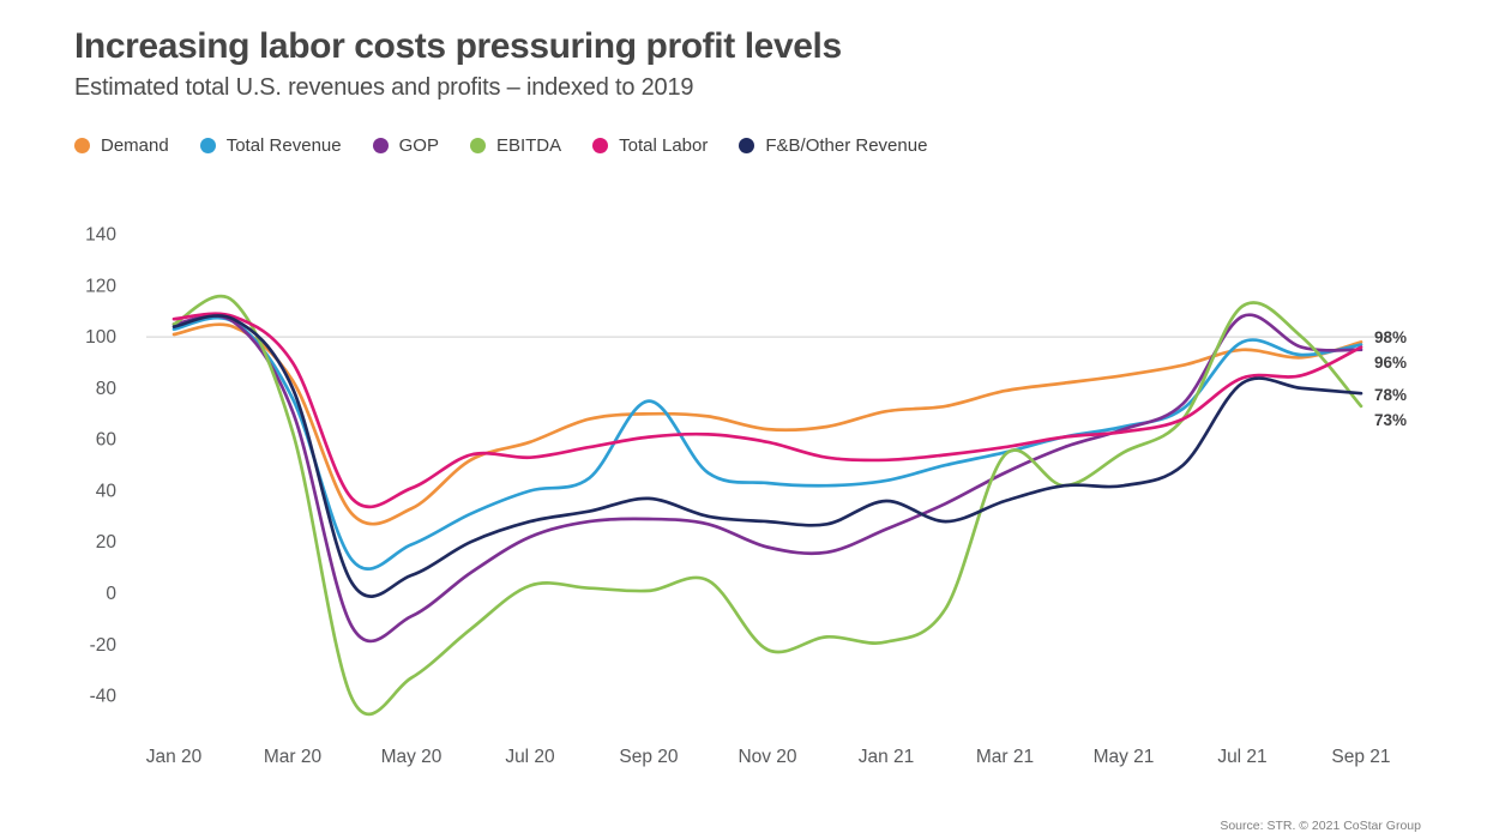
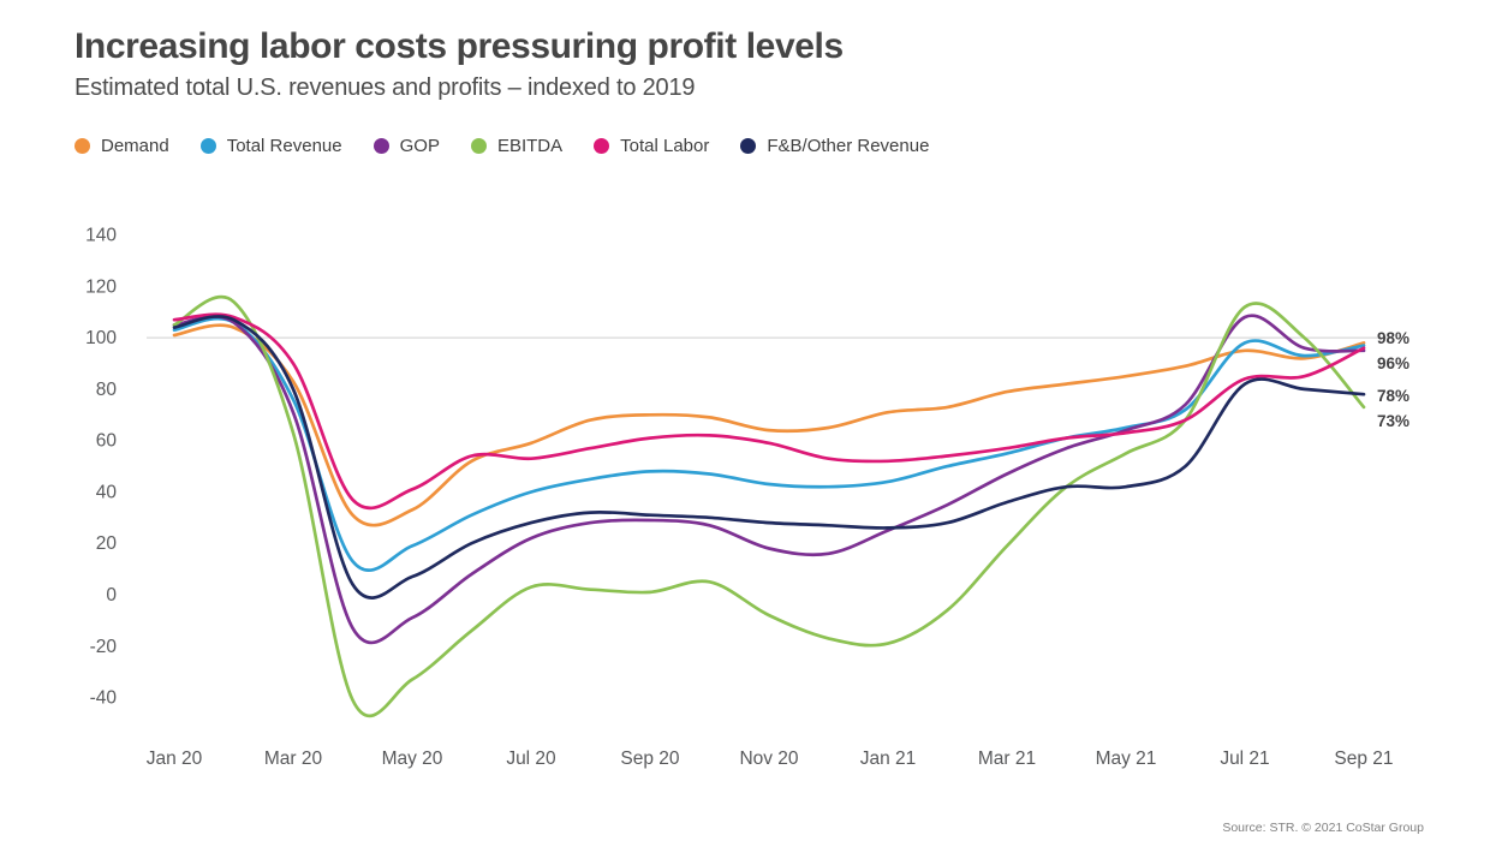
Total Revenue/Sep 20: 75 -> 48
F&B/Other Revenue/Sep 20: 37 -> 31
EBITDA/Nov 20: -22 -> -8
F&B/Other Revenue/Jan 21: 36 -> 26
EBITDA/Mar 21: 54 -> 19
